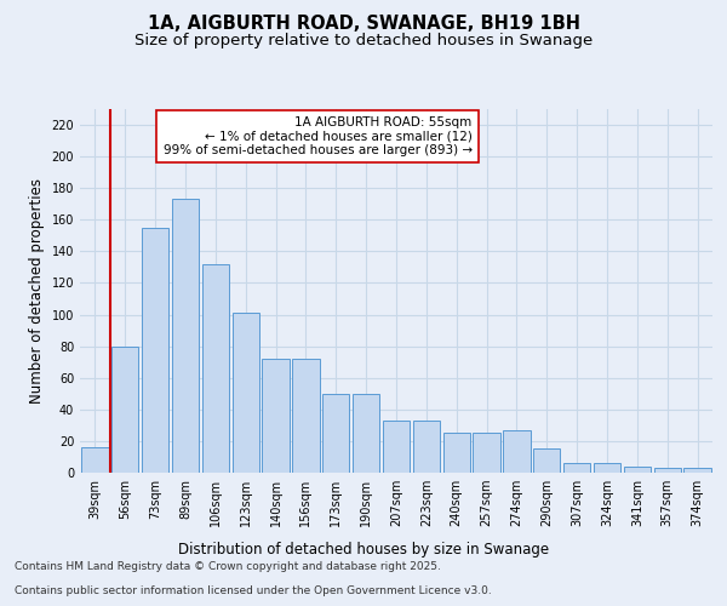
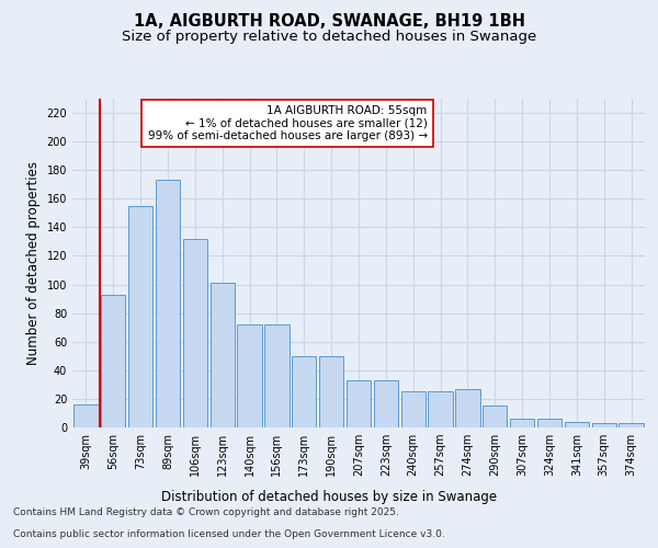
56sqm: 80 -> 93
